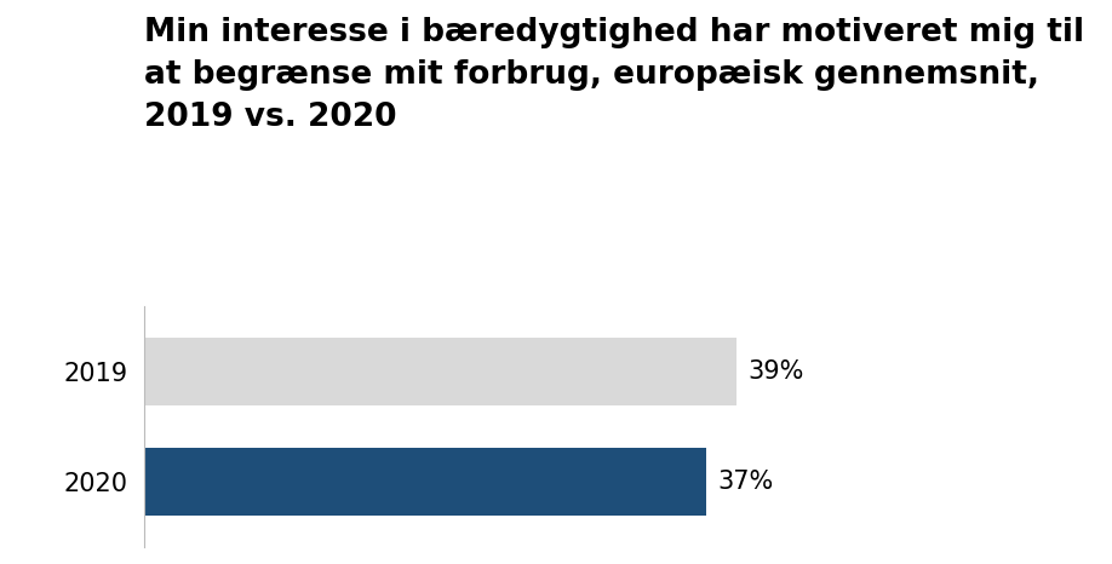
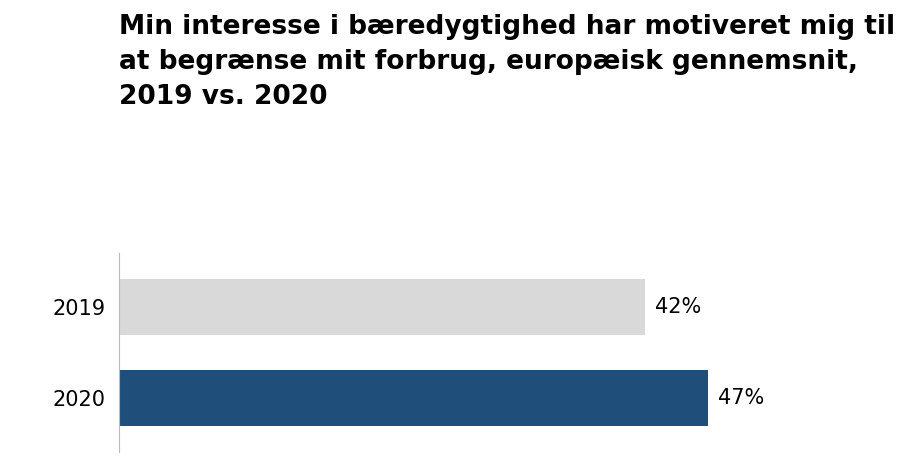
2019: 39% -> 42%
2020: 37% -> 47%
